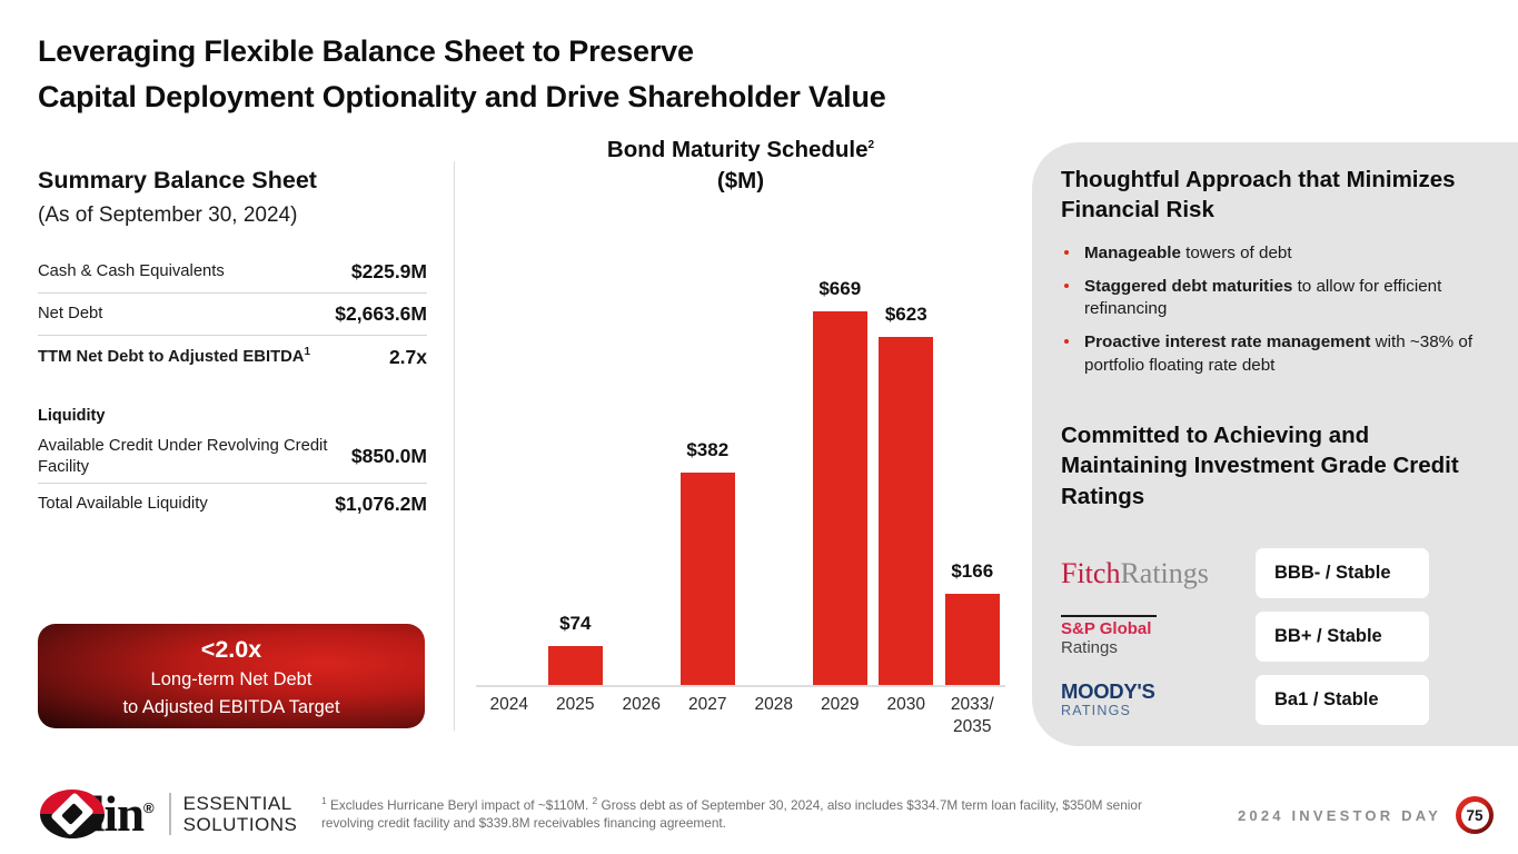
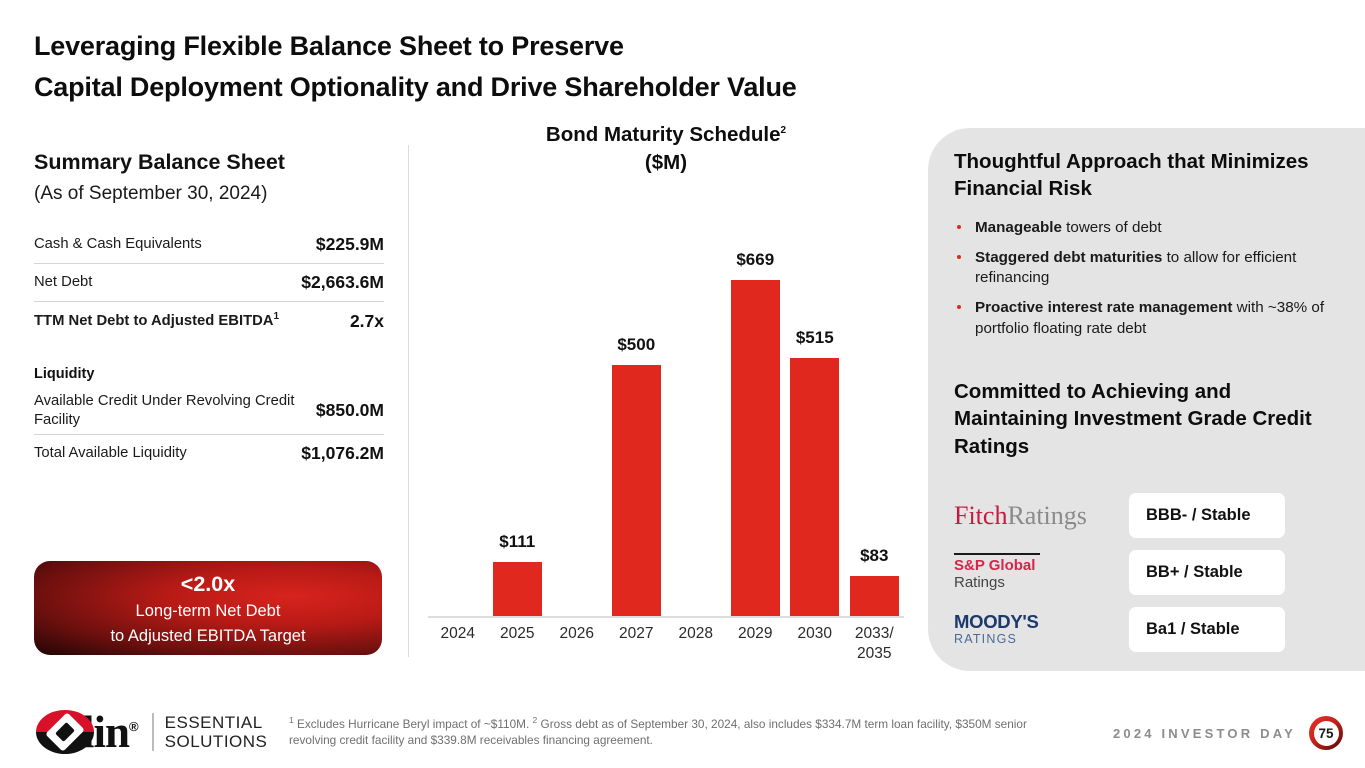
2025: $74 -> $111
2027: $382 -> $500
2030: $623 -> $515
2033/ 2035: $166 -> $83
